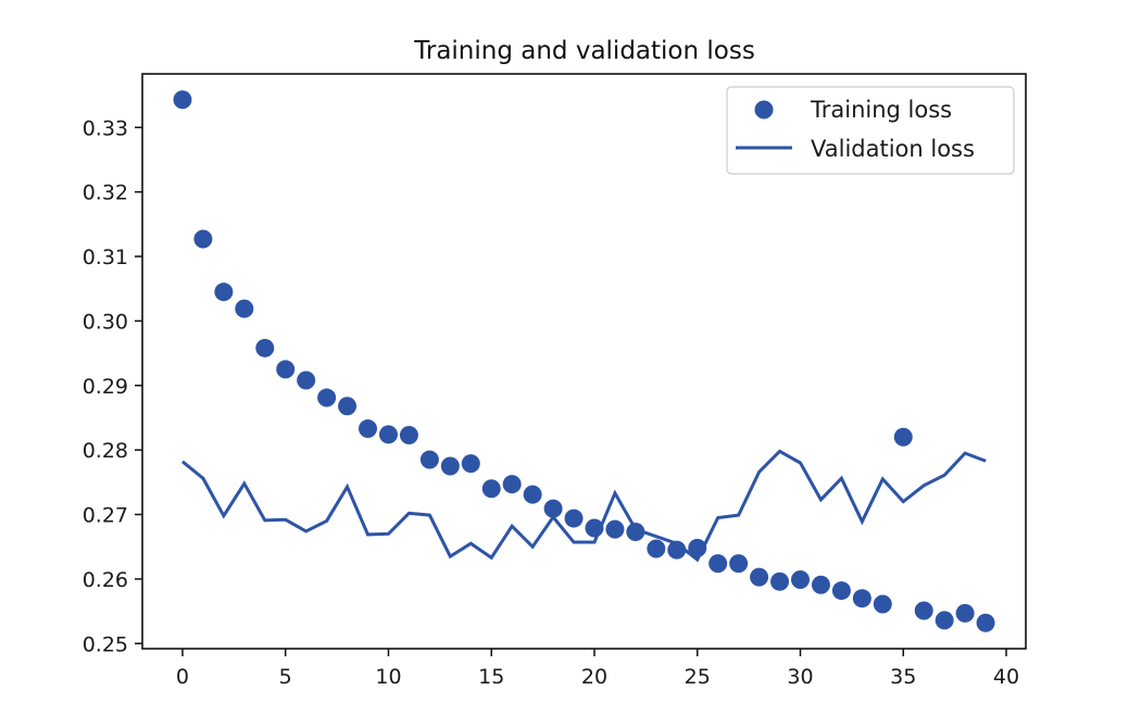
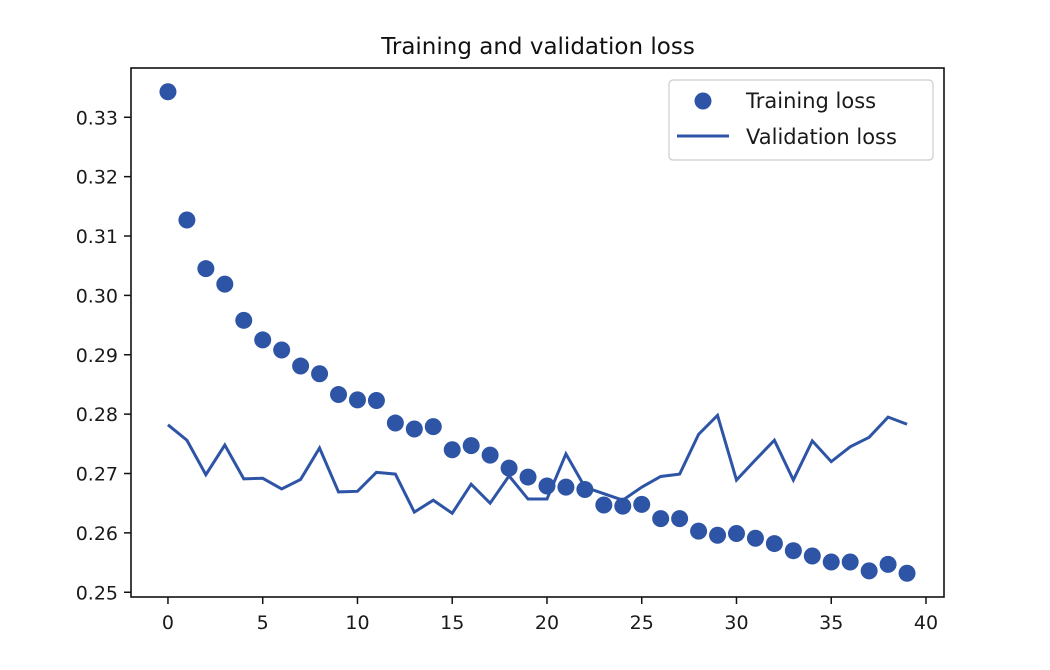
Validation loss/25: 0.263 -> 0.268
Validation loss/30: 0.278 -> 0.269
Training loss/35: 0.282 -> 0.255
